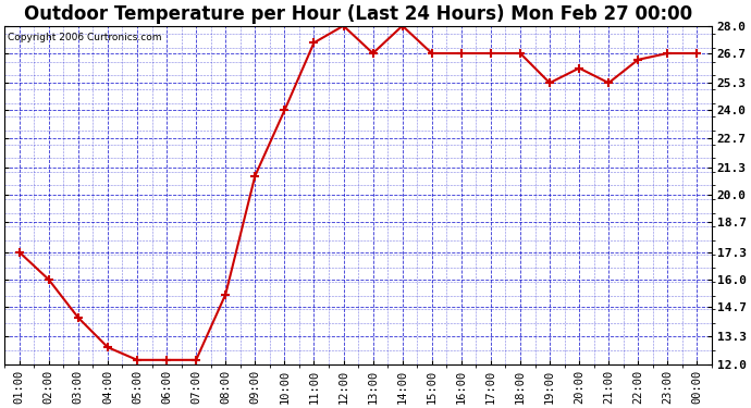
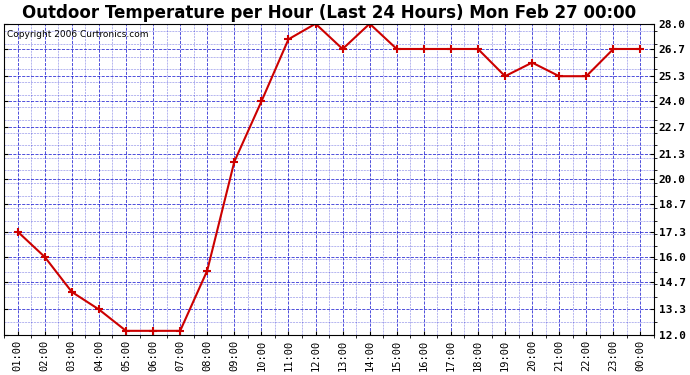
04:00: 12.8 -> 13.3
22:00: 26.4 -> 25.3
